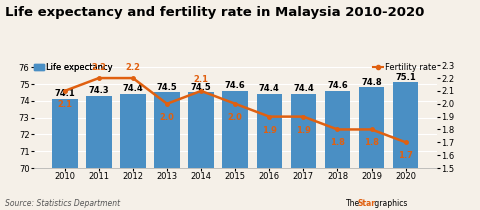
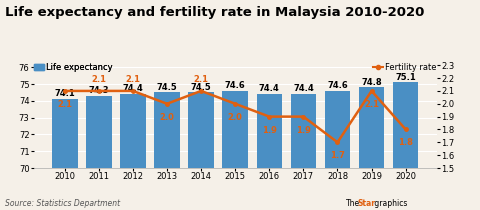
Fertility rate/2011: 2.2 -> 2.1
Fertility rate/2012: 2.2 -> 2.1
Fertility rate/2018: 1.8 -> 1.7
Fertility rate/2019: 1.8 -> 2.1
Fertility rate/2020: 1.7 -> 1.8
